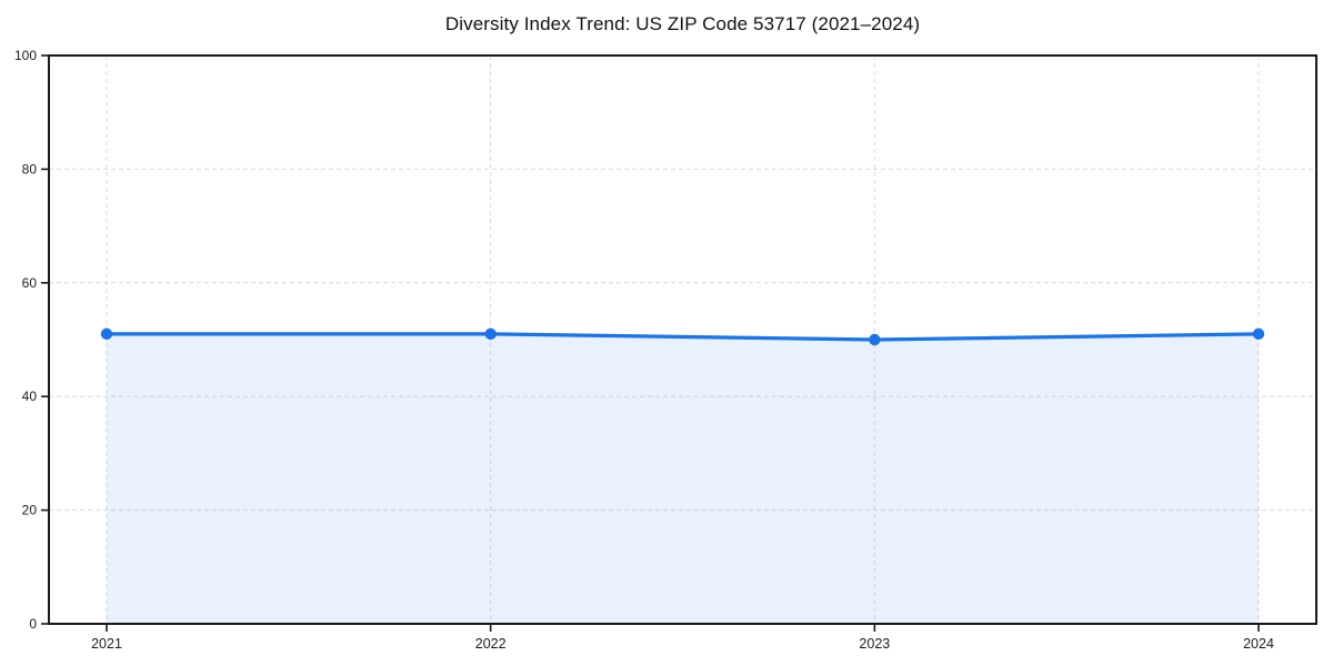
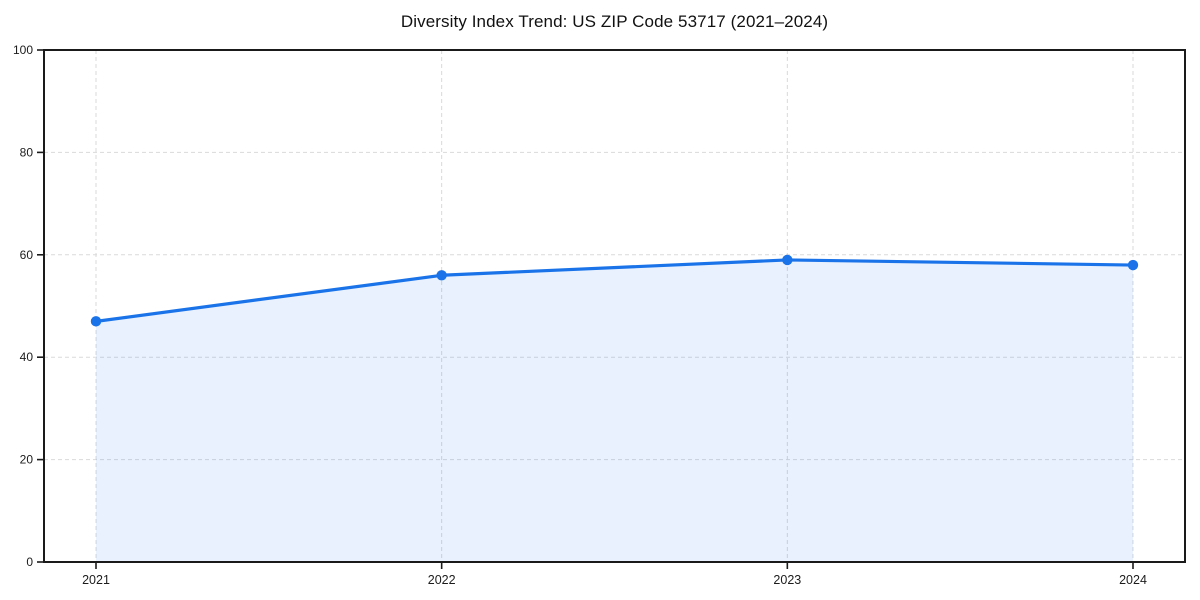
2021: 51 -> 47
2022: 51 -> 56
2023: 50 -> 59
2024: 51 -> 58
